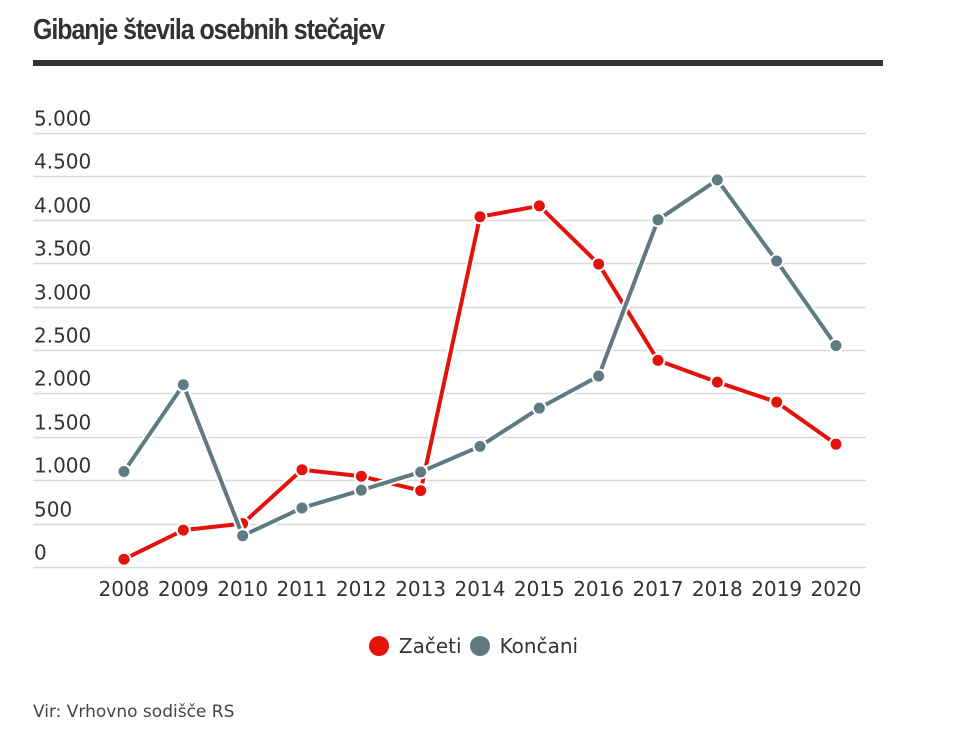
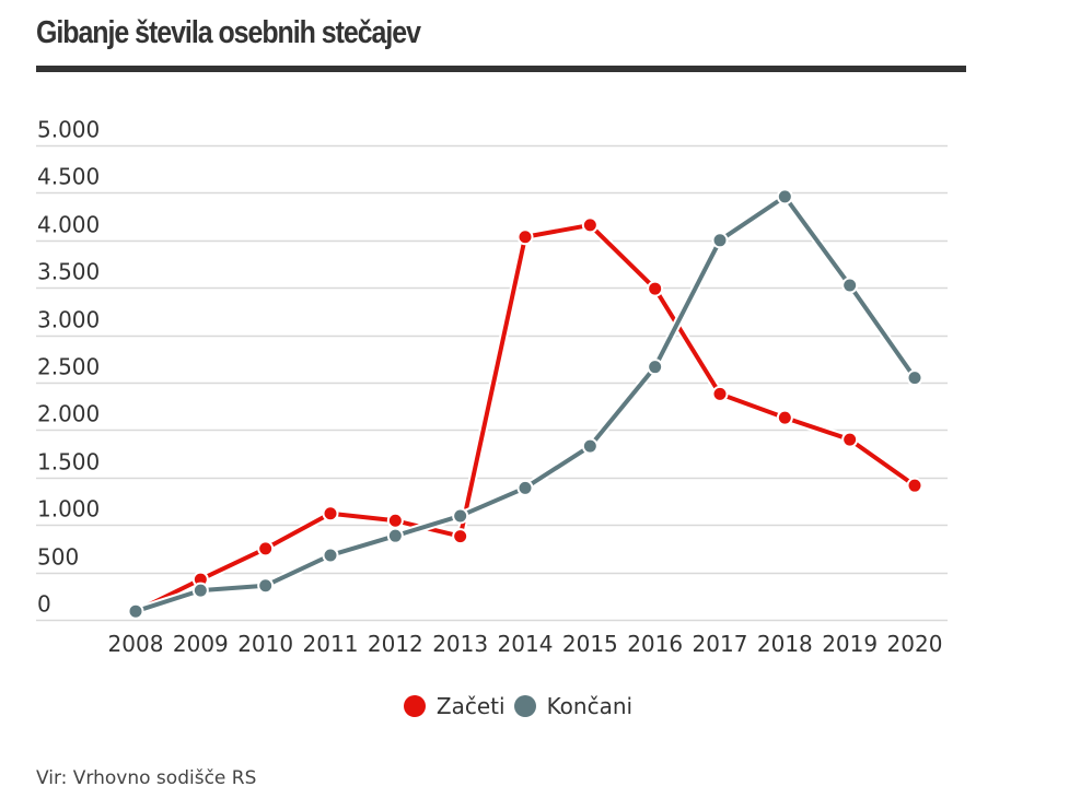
Končani/2008: 1100 -> 100
Končani/2009: 2100 -> 300
Začeti/2010: 500 -> 800
Končani/2016: 2200 -> 2700
